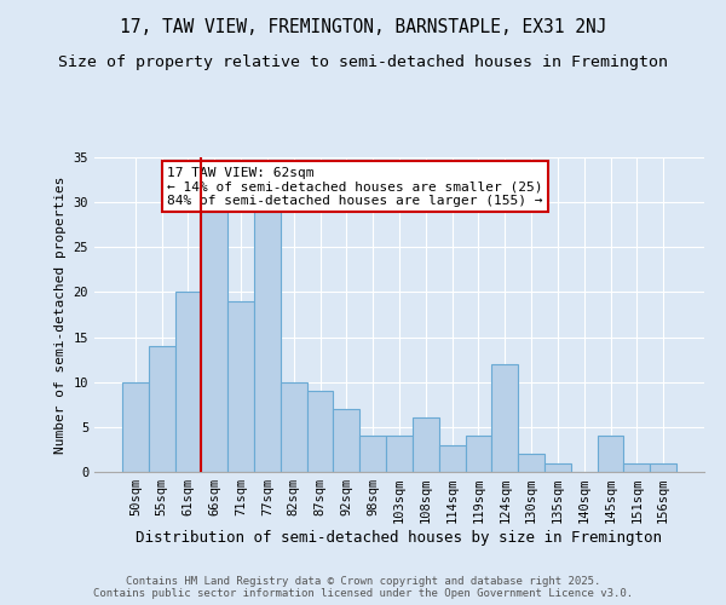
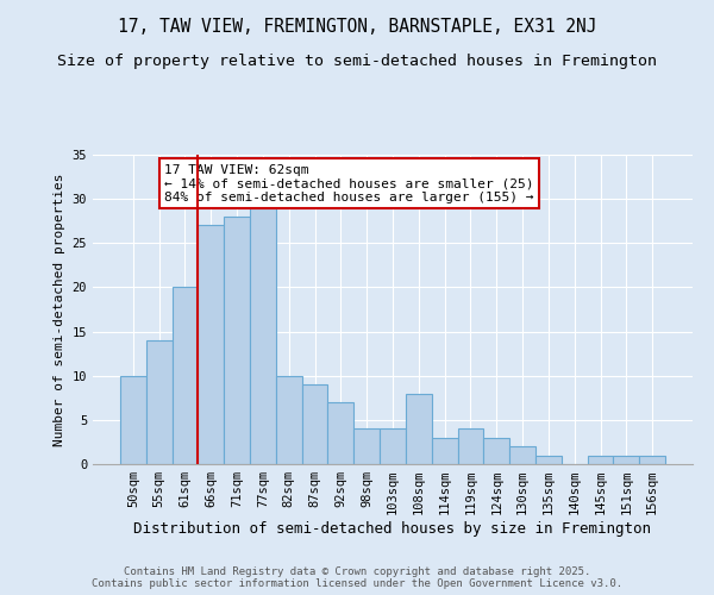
66sqm: 29 -> 27
71sqm: 19 -> 28
108sqm: 6 -> 8
124sqm: 12 -> 3
145sqm: 4 -> 1
